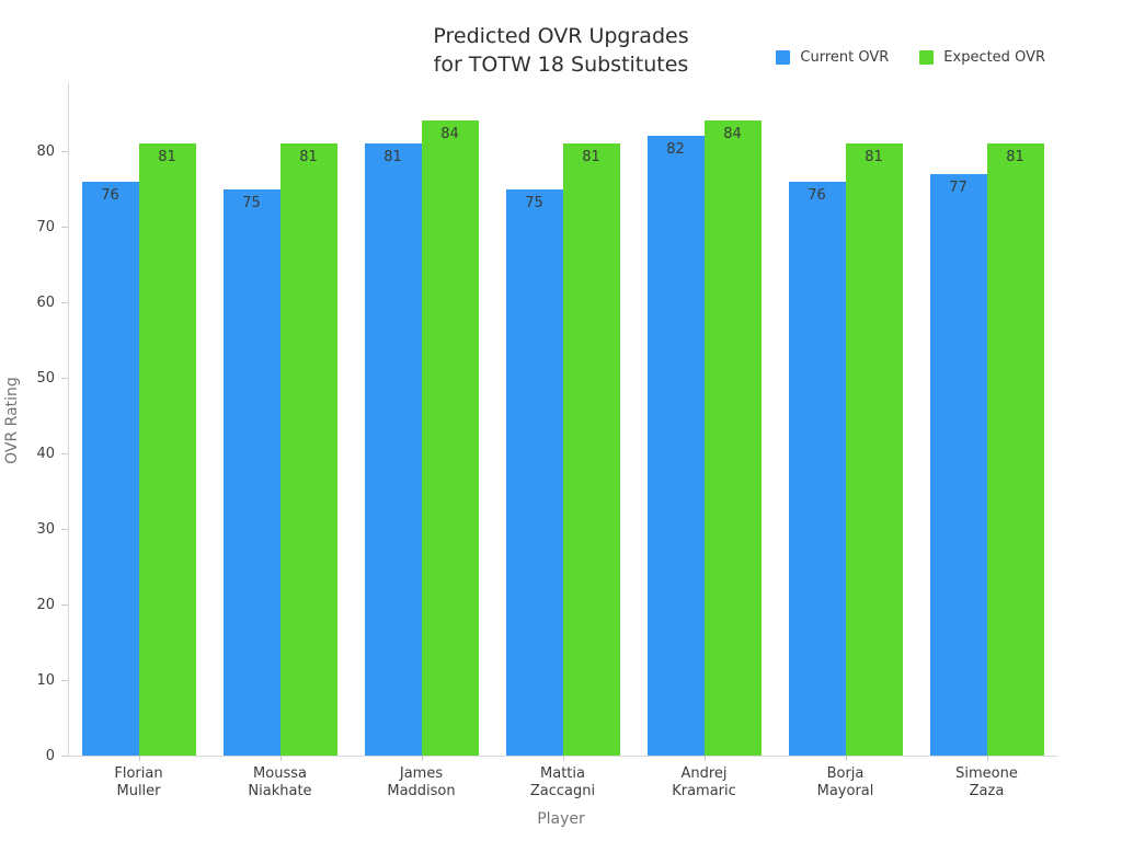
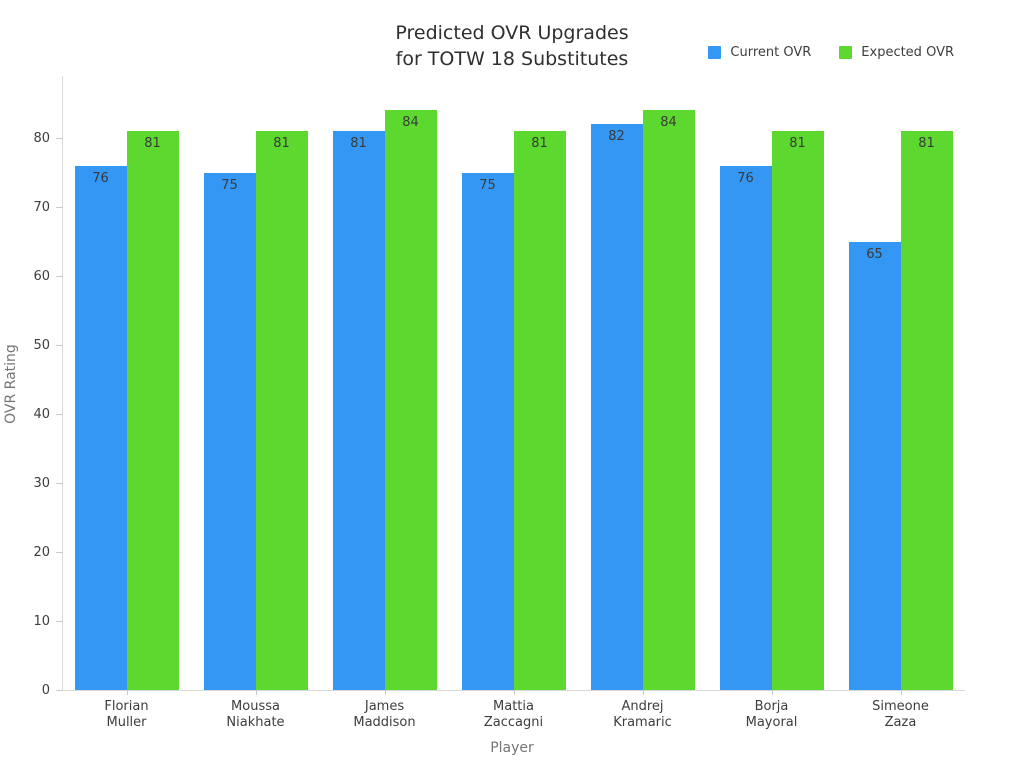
Current OVR/Simeone Zaza: 77 -> 65
